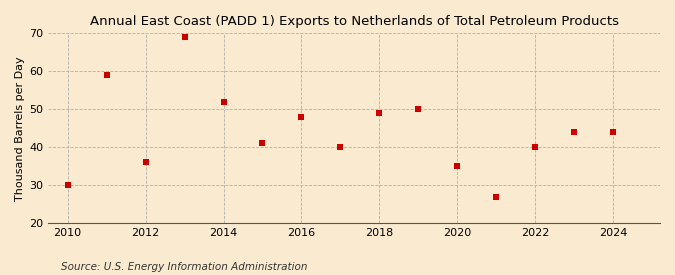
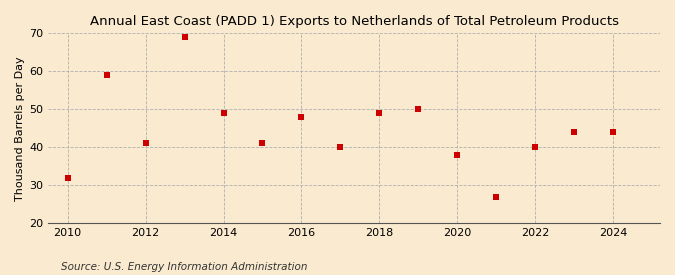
2010: 30 -> 32
2012: 36 -> 41
2014: 52 -> 49
2020: 35 -> 38
